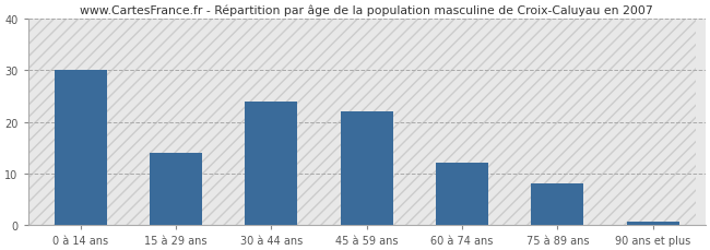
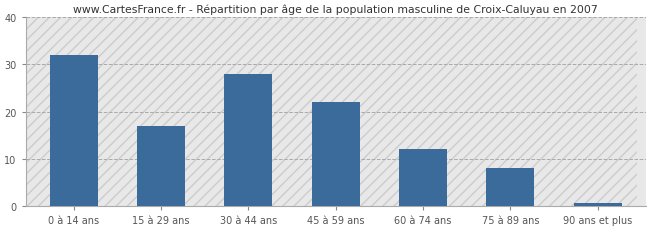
0 à 14 ans: 30.0 -> 32.0
15 à 29 ans: 14.0 -> 17.0
30 à 44 ans: 24.0 -> 28.0
